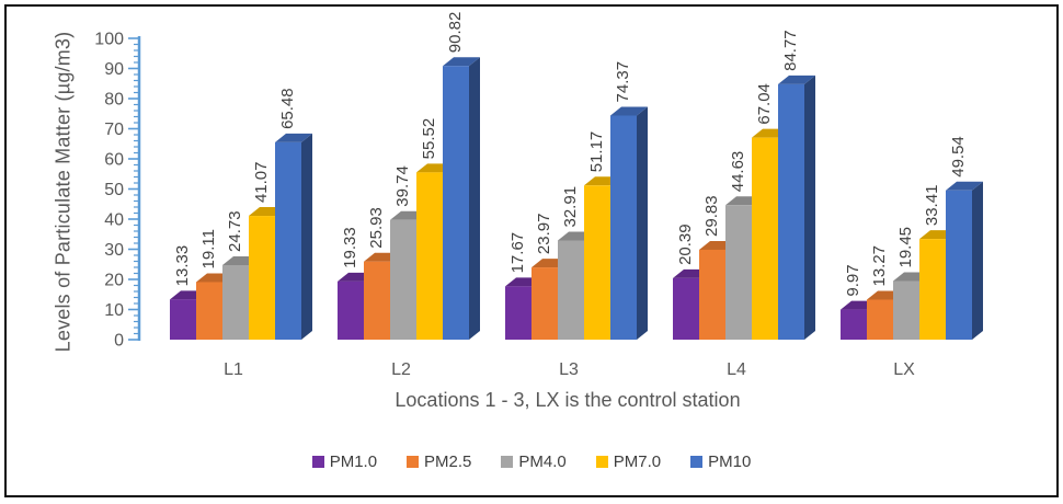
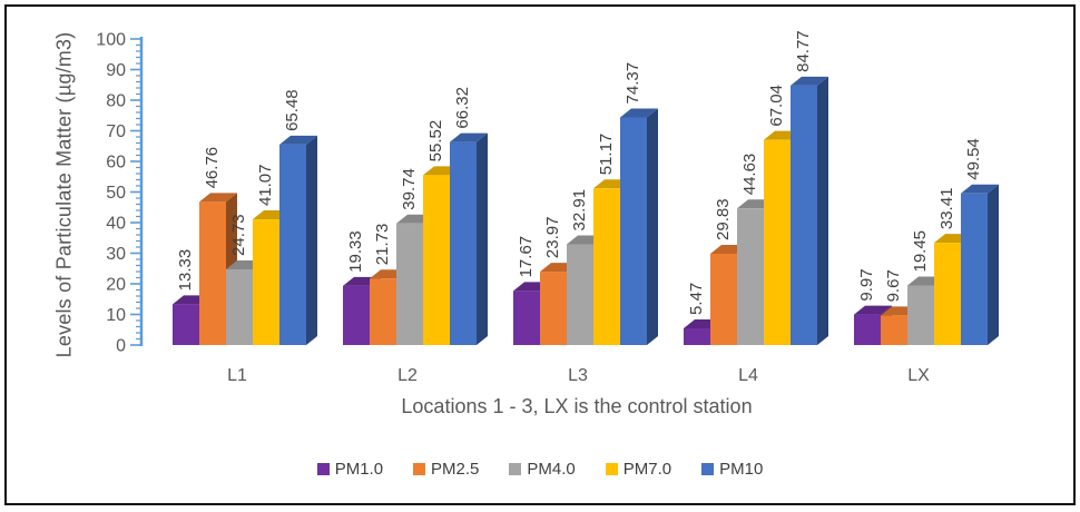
PM2.5/L1: 19.11 -> 46.76
PM2.5/L2: 25.93 -> 21.73
PM10/L2: 90.82 -> 66.32
PM1.0/L4: 20.39 -> 5.47
PM2.5/LX: 13.27 -> 9.67
